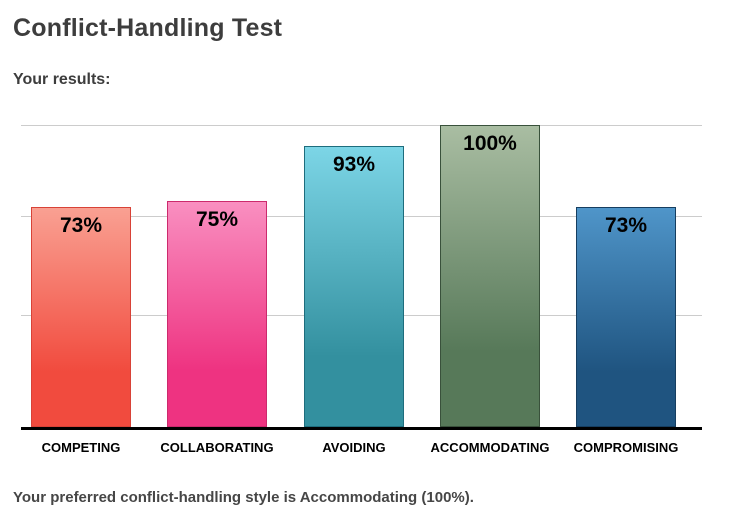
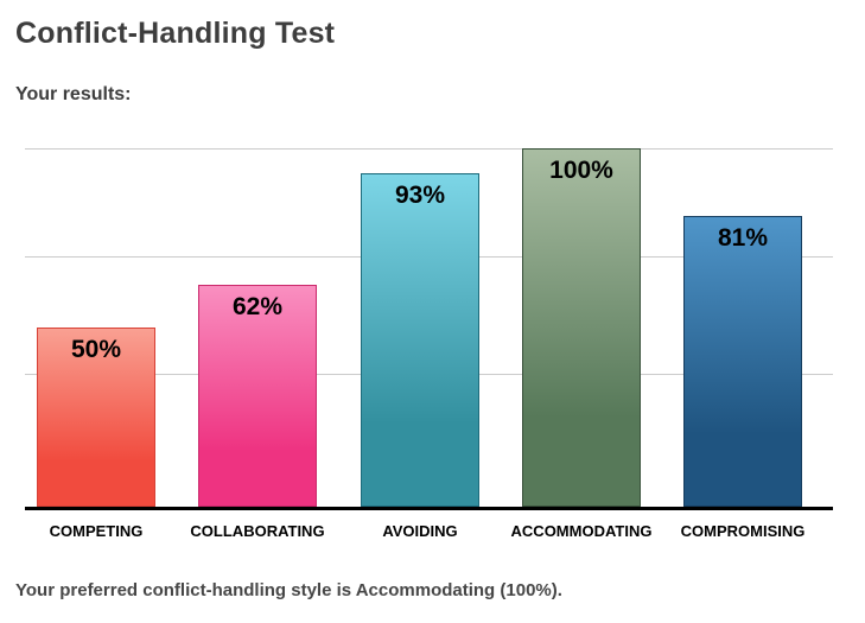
COMPETING: 73% -> 50%
COLLABORATING: 75% -> 62%
COMPROMISING: 73% -> 81%
